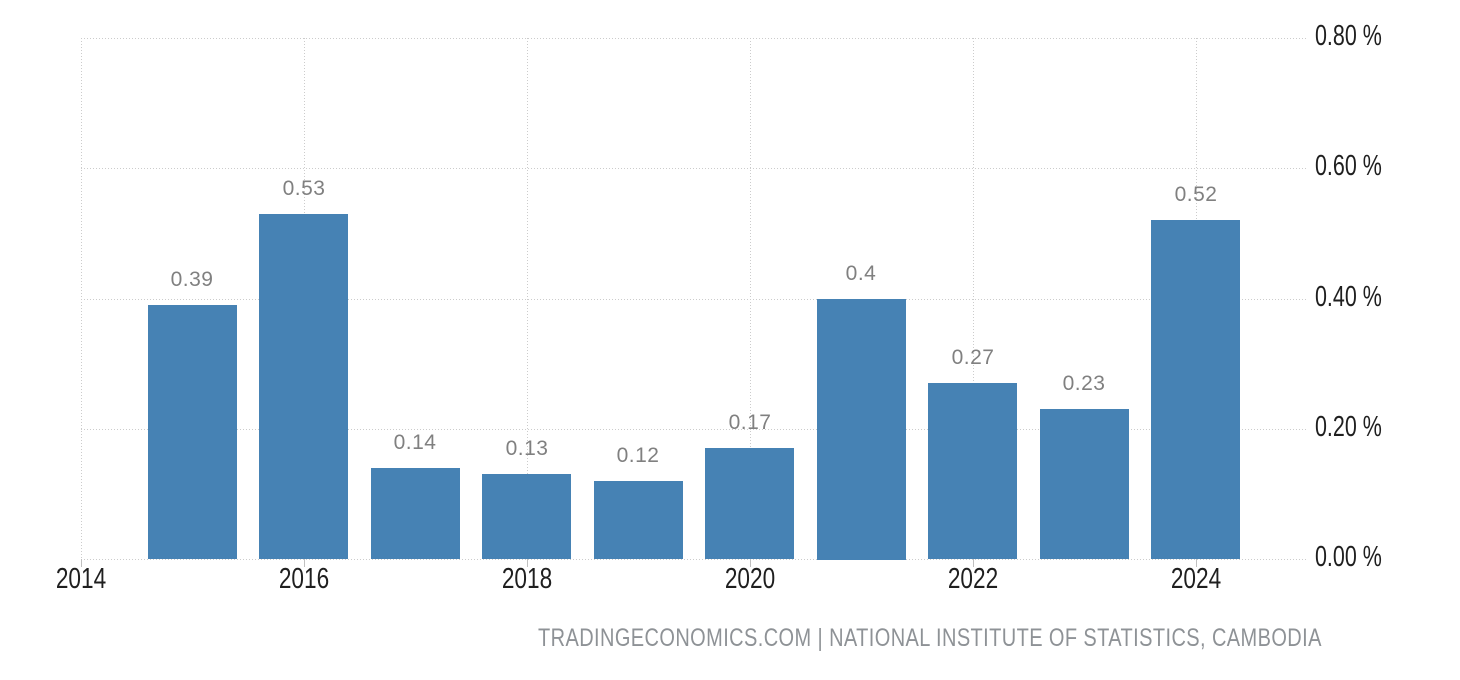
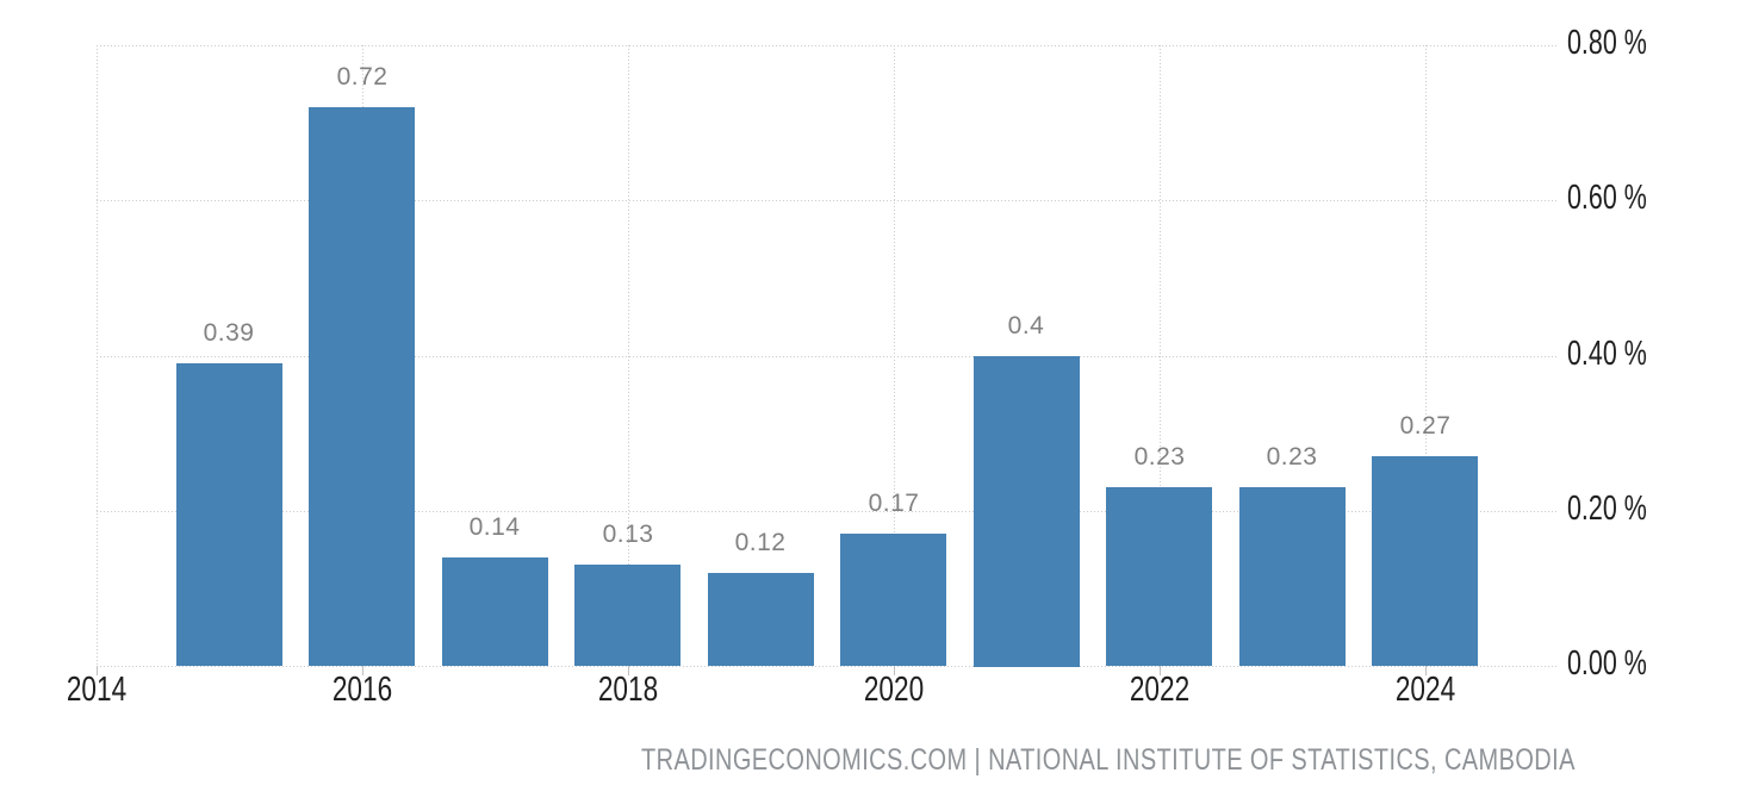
2016: 0.53 -> 0.72
2022: 0.27 -> 0.23
2024: 0.52 -> 0.27
